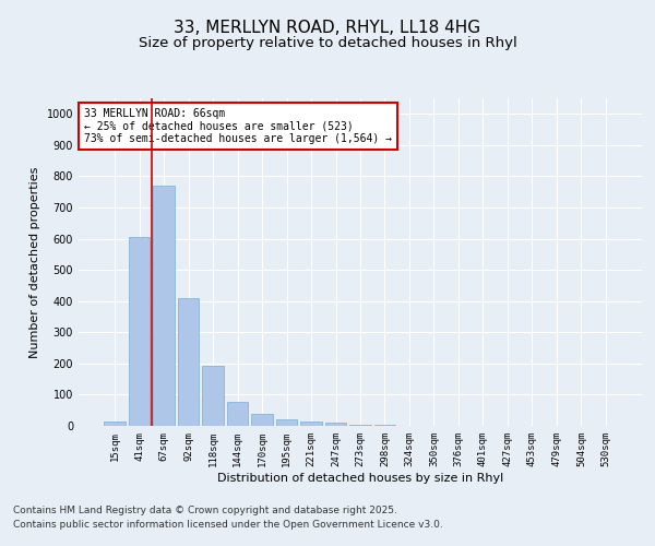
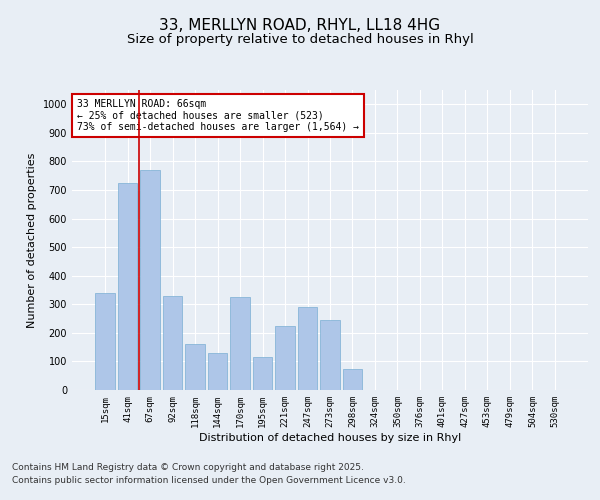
15sqm: 15 -> 340
41sqm: 605 -> 725
92sqm: 410 -> 330
118sqm: 193 -> 160
144sqm: 78 -> 130
170sqm: 40 -> 325
195sqm: 20 -> 115
221sqm: 15 -> 225
247sqm: 10 -> 290
273sqm: 5 -> 245
298sqm: 3 -> 75
